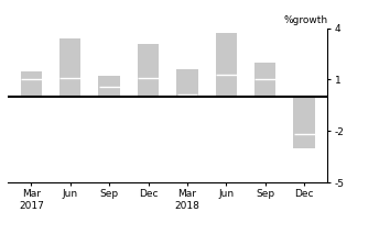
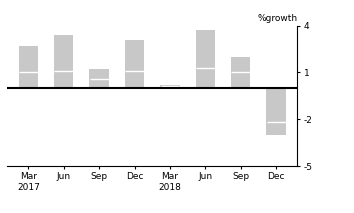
Mar 2017: 1.5 -> 2.7
Mar 2018: 1.6 -> 0.2
